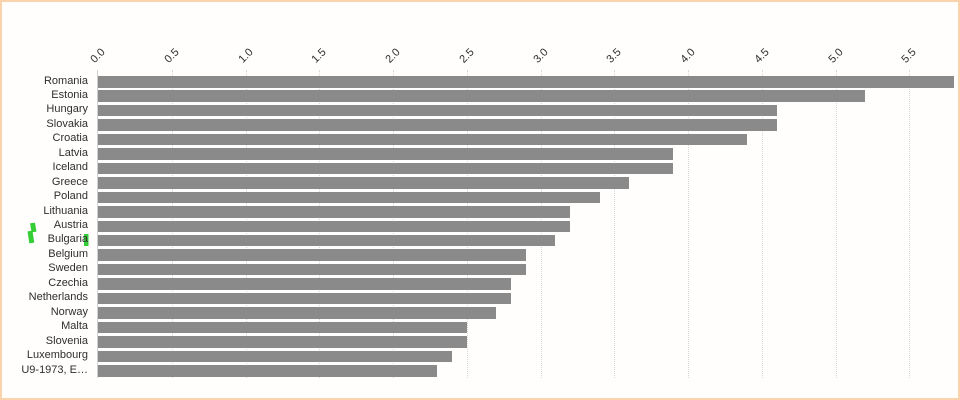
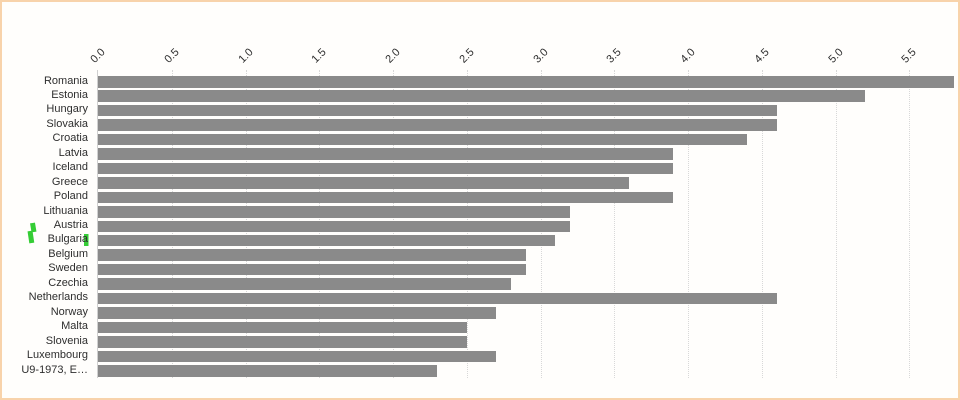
Poland: 3.4 -> 3.9
Netherlands: 2.8 -> 4.6
Luxembourg: 2.4 -> 2.7
